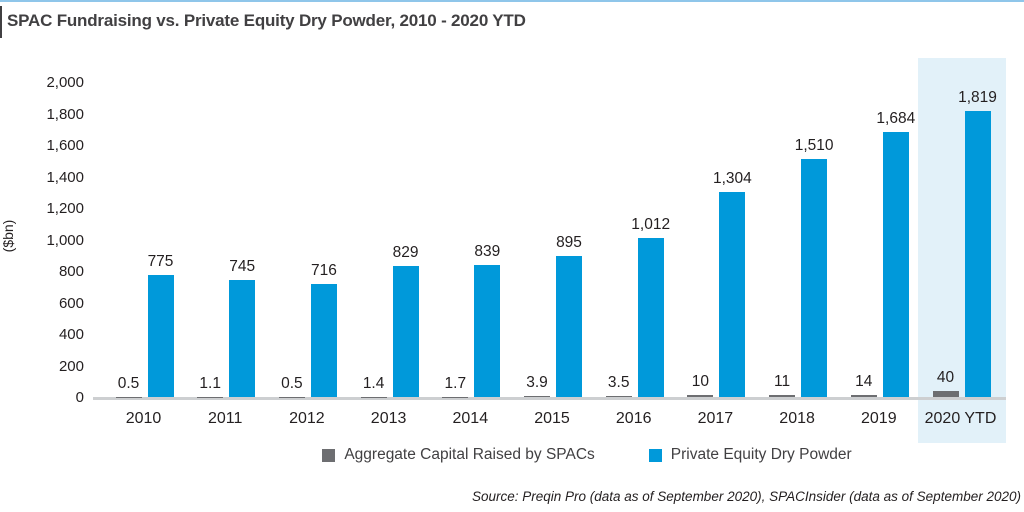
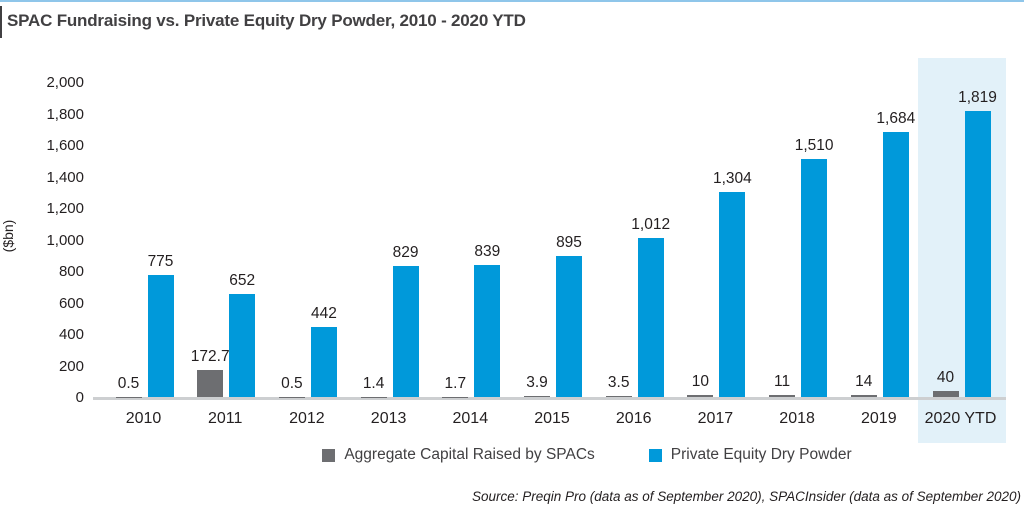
Aggregate Capital Raised by SPACs/2011: 1.1 -> 172.7
Private Equity Dry Powder/2011: 745 -> 652
Private Equity Dry Powder/2012: 716 -> 442
